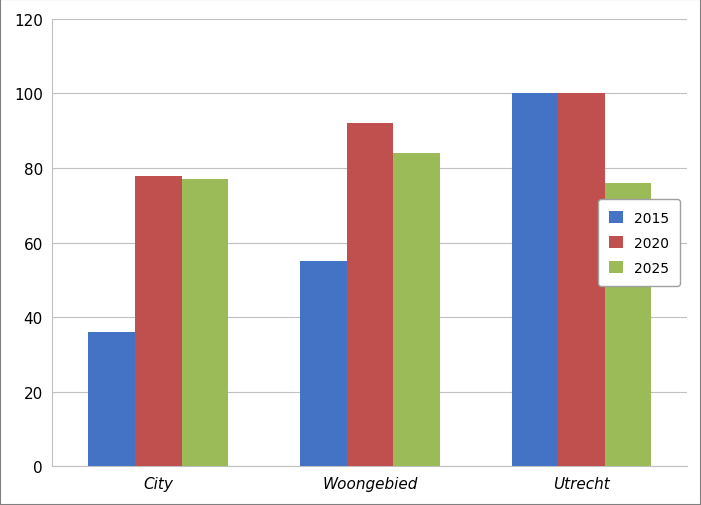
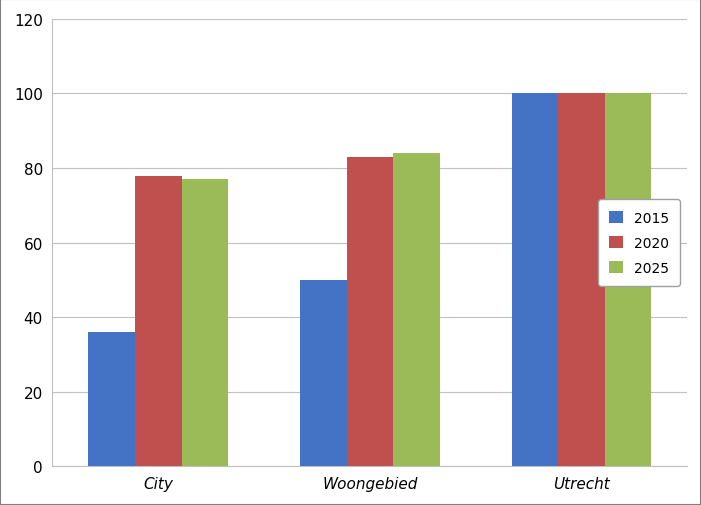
2015/Woongebied: 55 -> 50
2020/Woongebied: 92 -> 83
2025/Utrecht: 76 -> 100
